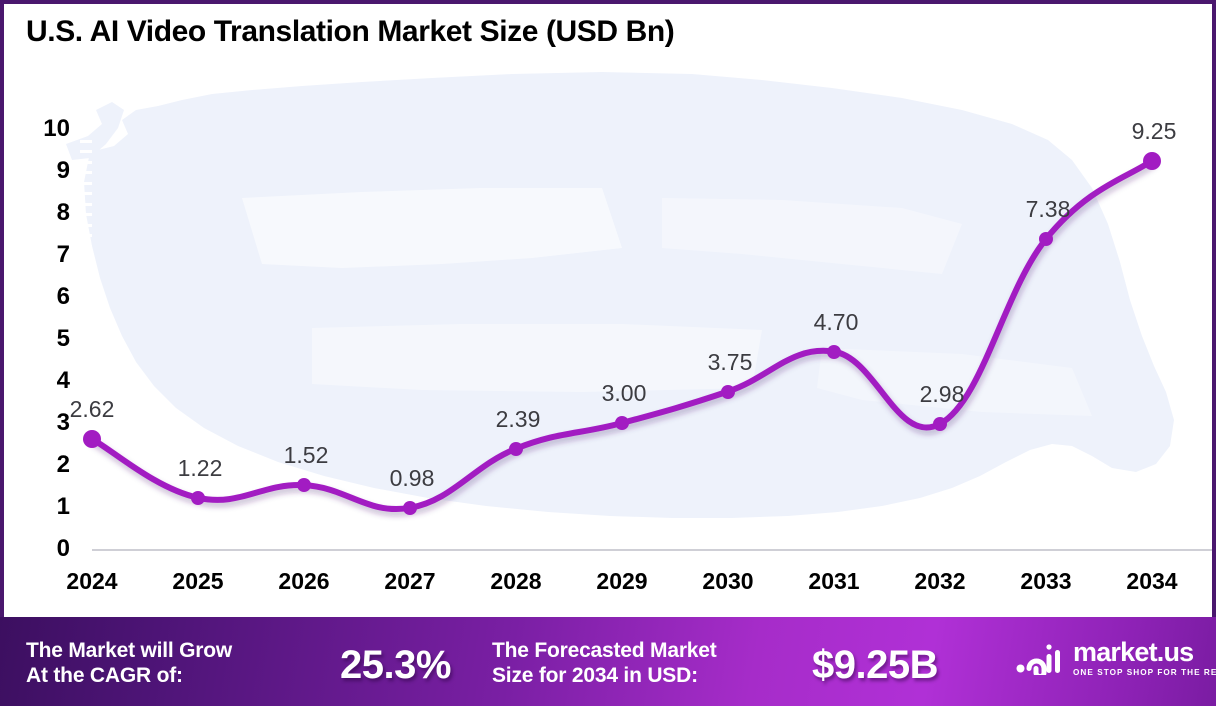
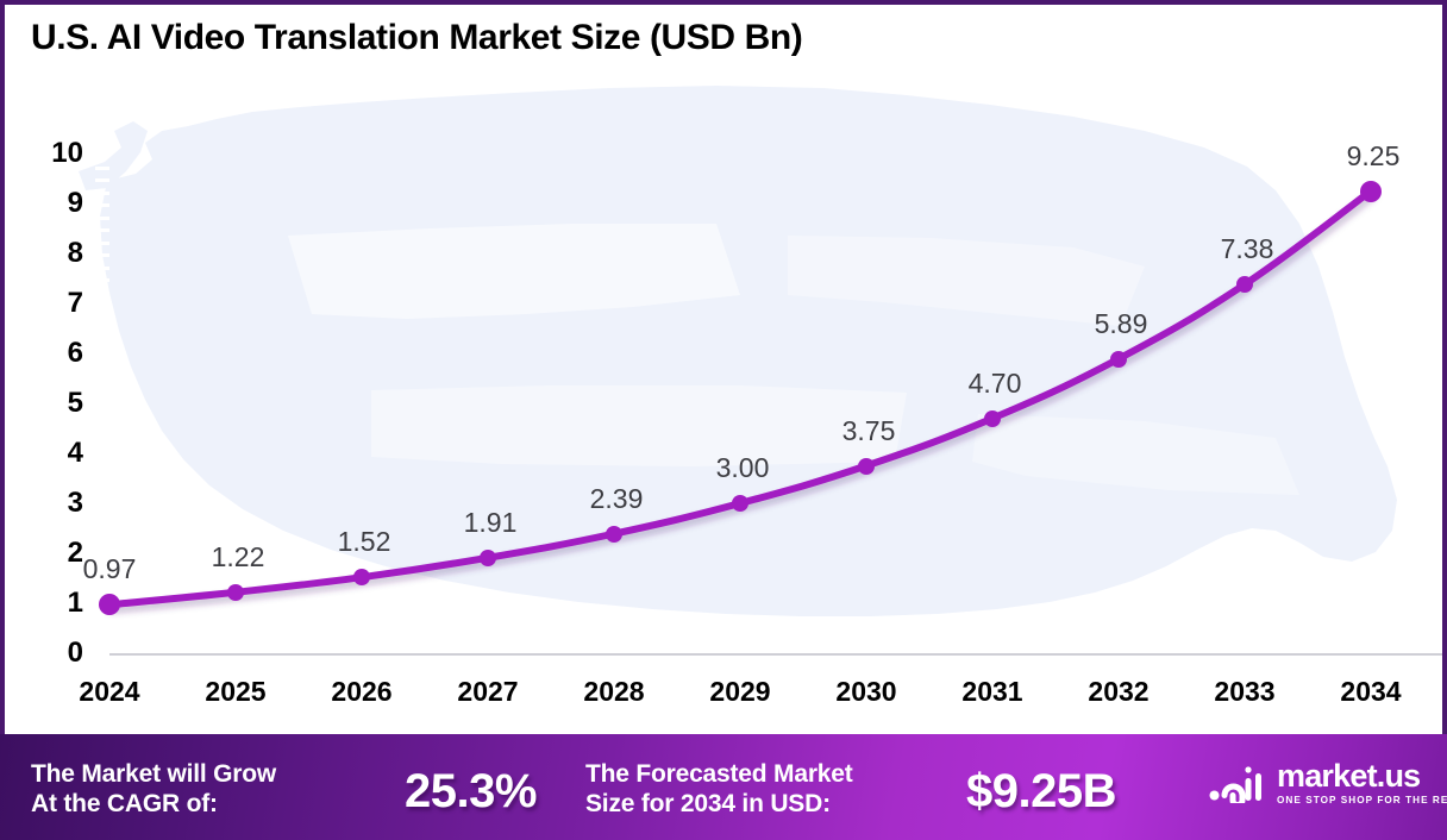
2024: 2.62 -> 0.97
2027: 0.98 -> 1.91
2032: 2.98 -> 5.89
